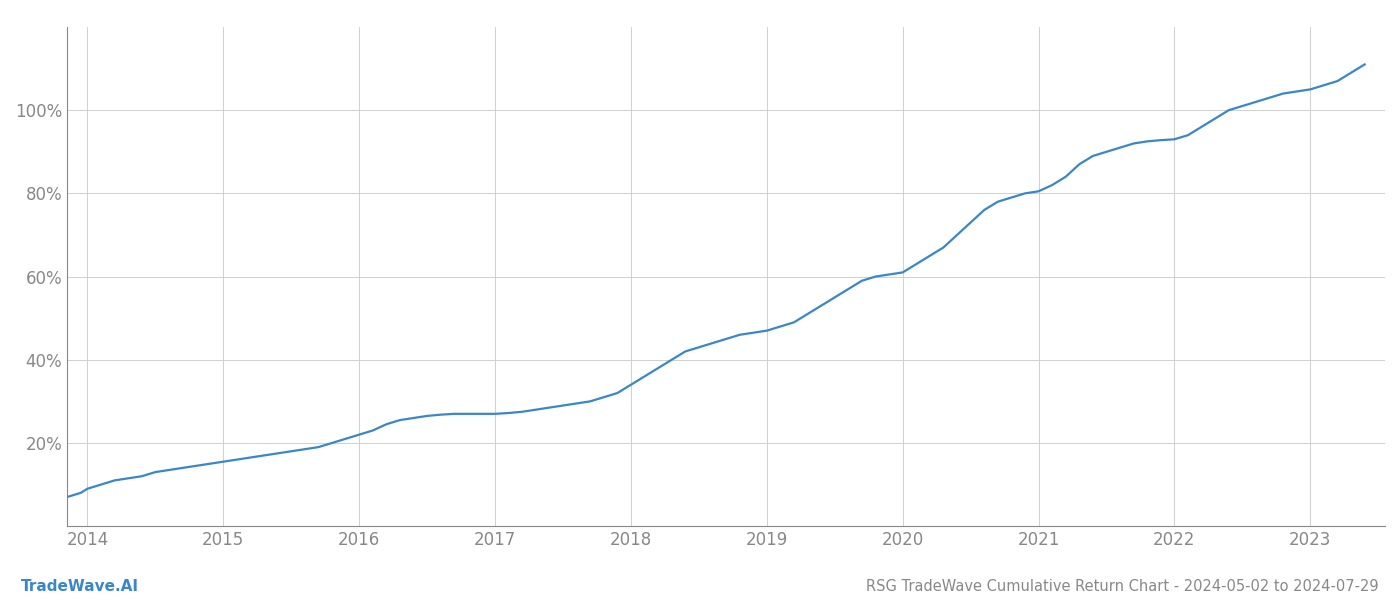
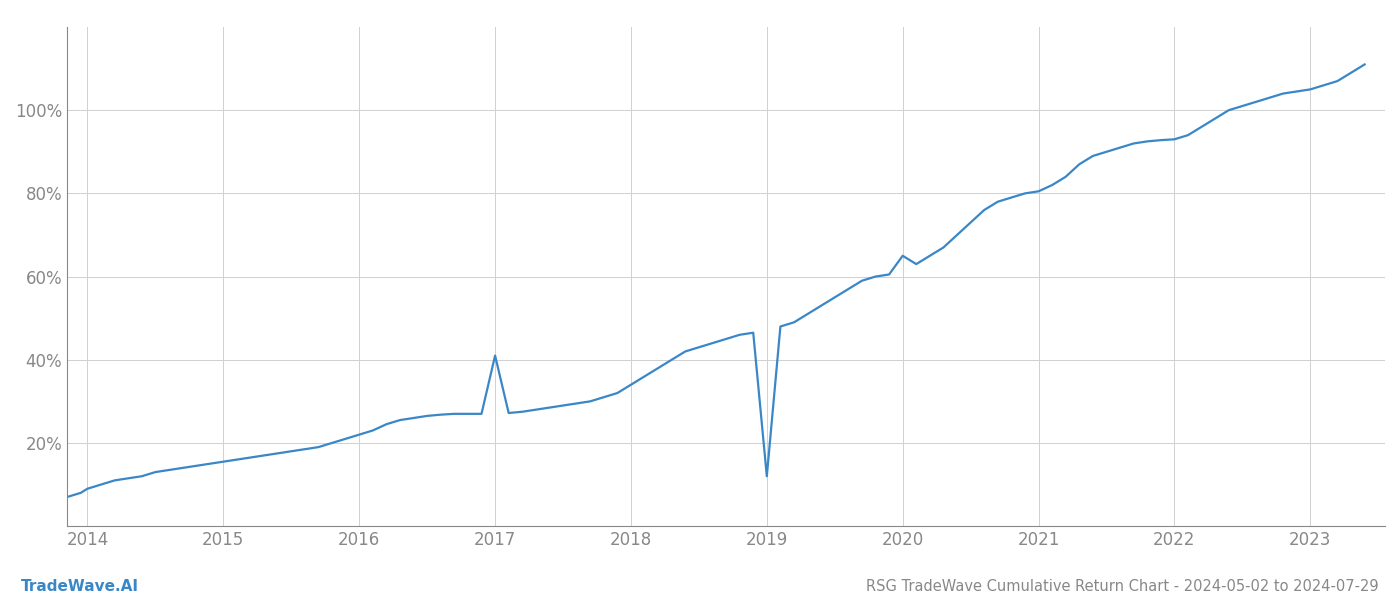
2017: 27.0% -> 41.0%
2019: 47.0% -> 12.0%
2020: 61.0% -> 65.0%
